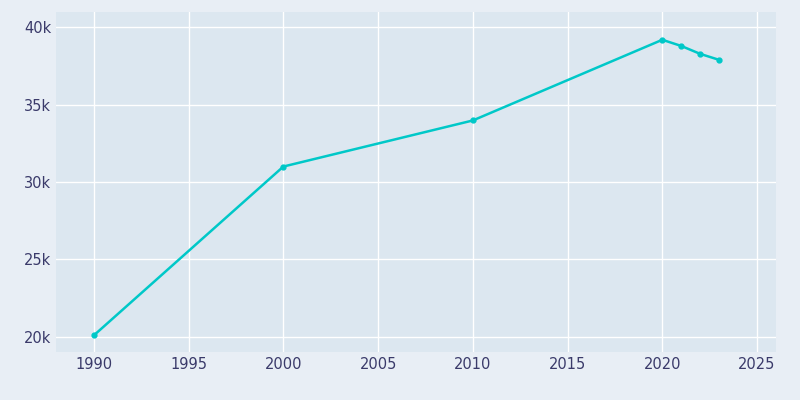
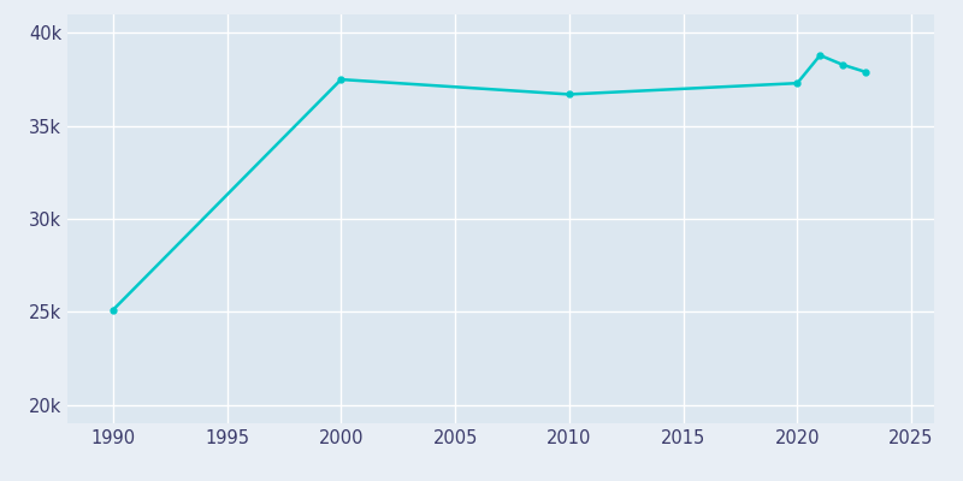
1990: 20.1k -> 25.1k
2000: 31.0k -> 37.5k
2010: 34.0k -> 36.7k
2020: 39.2k -> 37.3k
